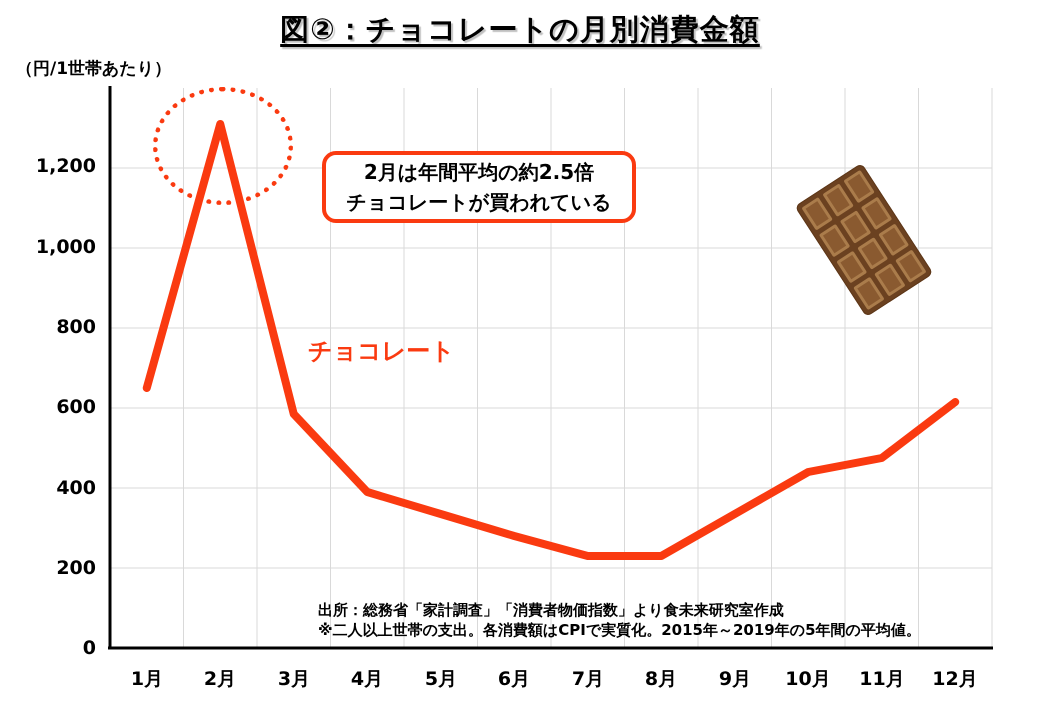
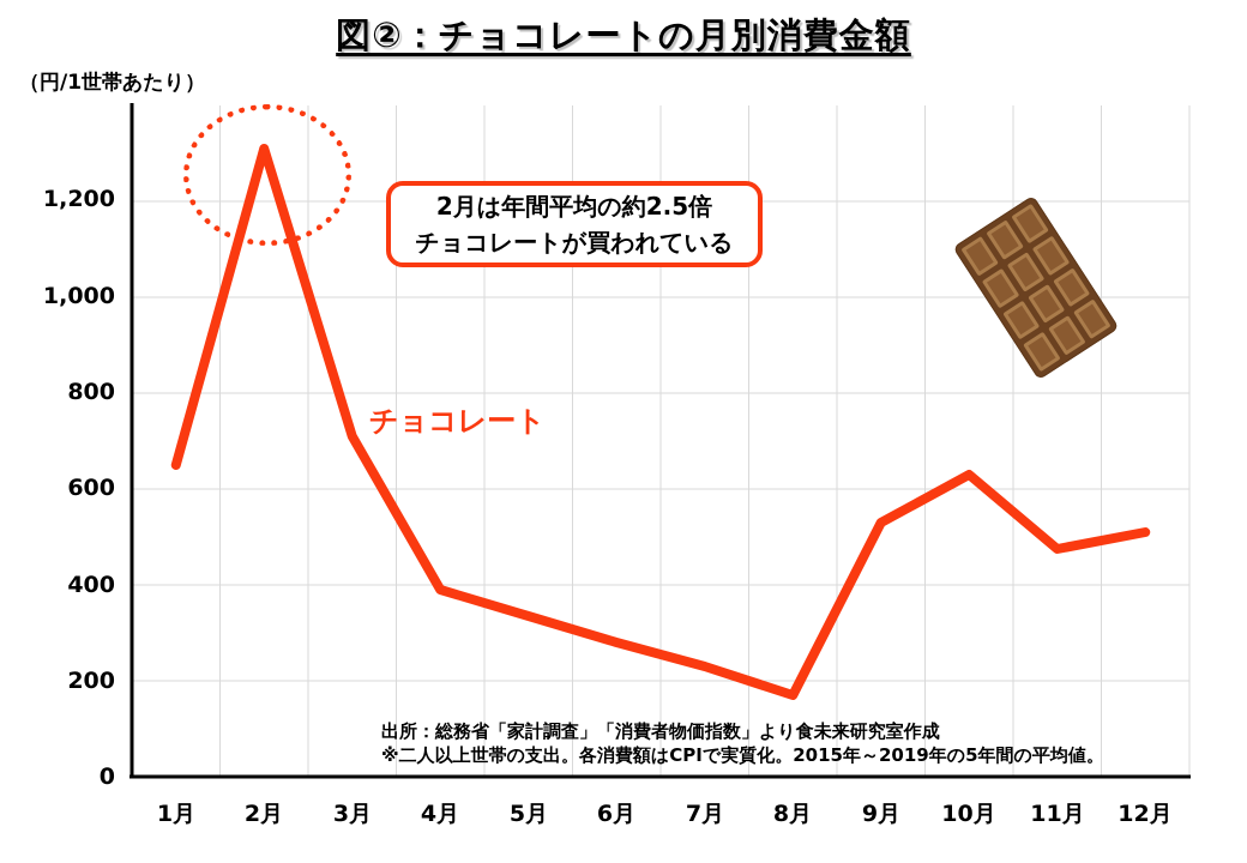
3月: 580 -> 710
8月: 230 -> 170
9月: 340 -> 530
10月: 440 -> 630
12月: 620 -> 510
